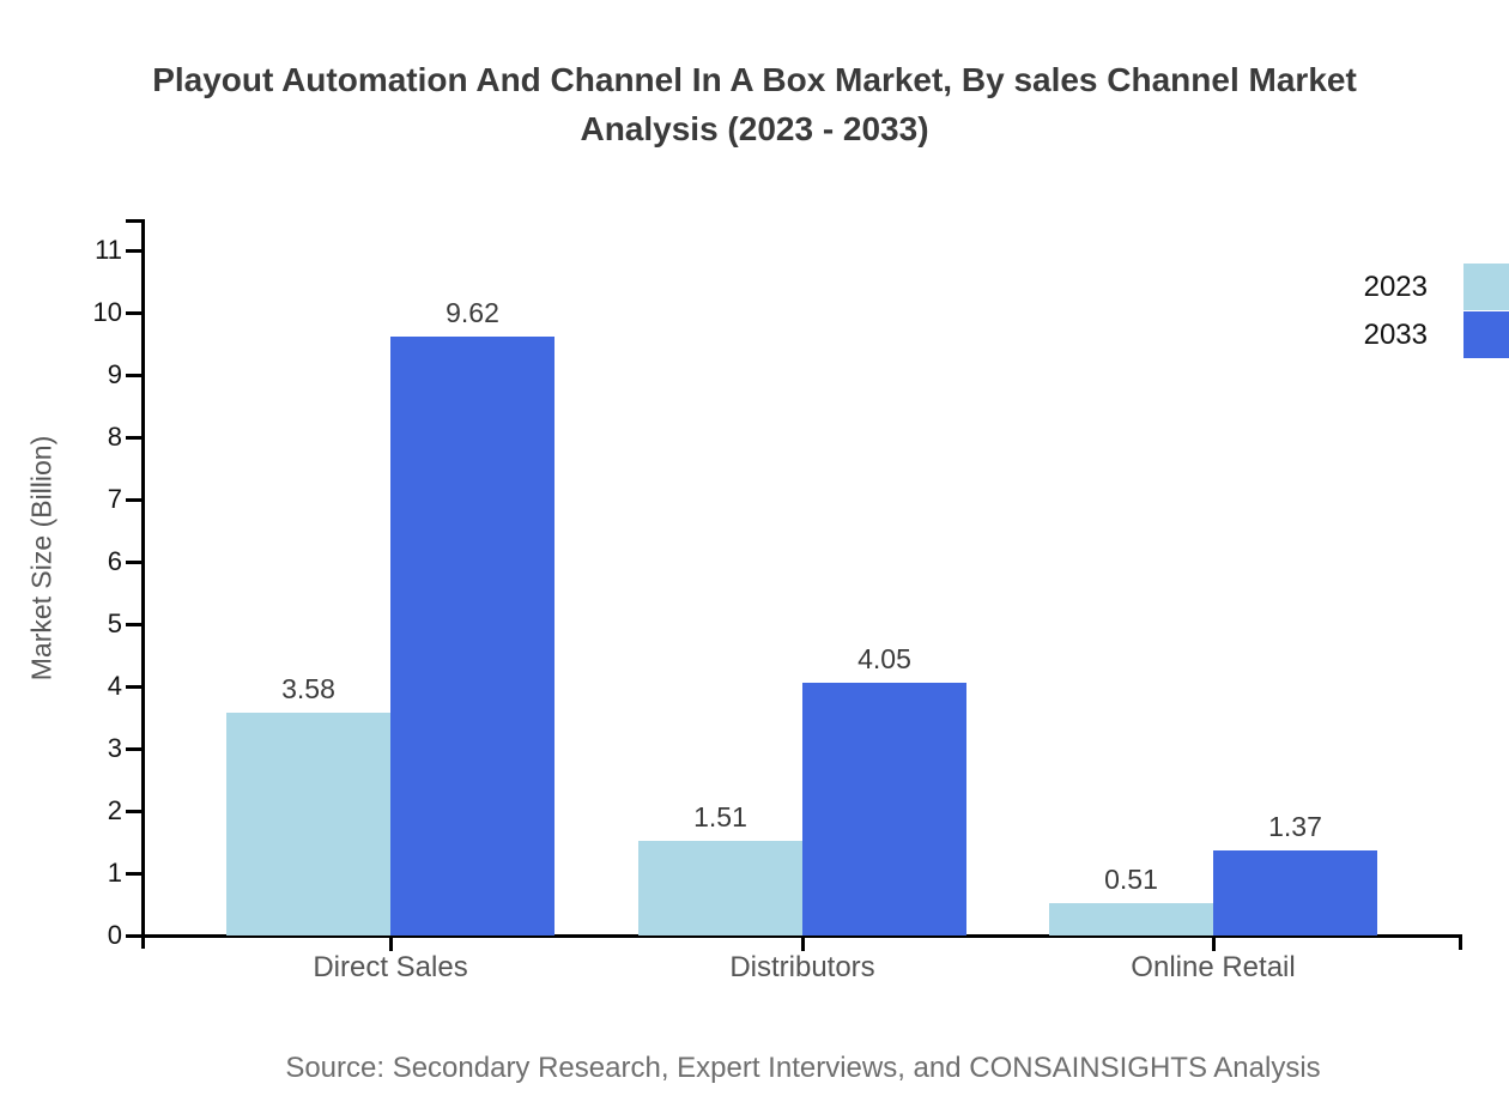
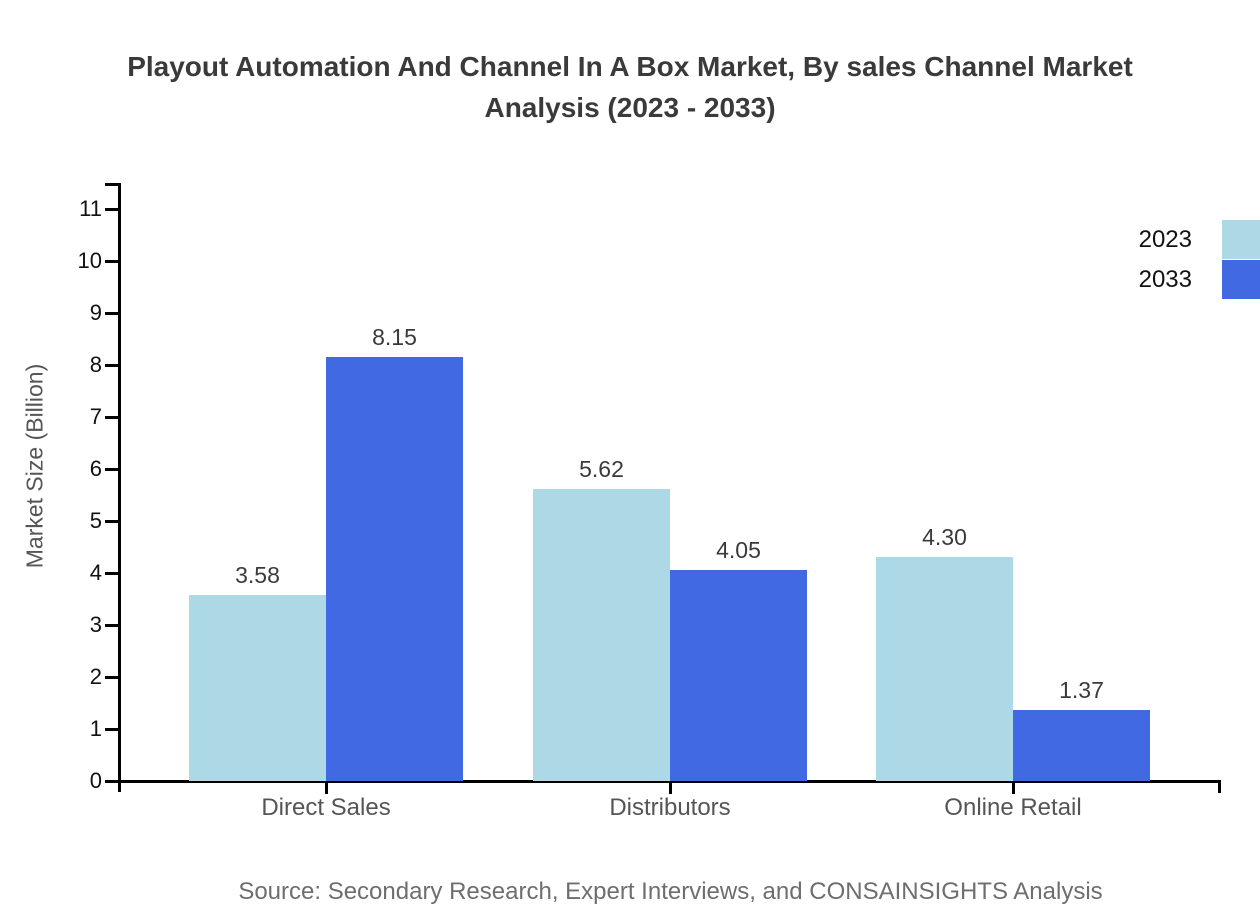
2033/Direct Sales: 9.62 -> 8.15
2023/Distributors: 1.51 -> 5.62
2023/Online Retail: 0.51 -> 4.30
